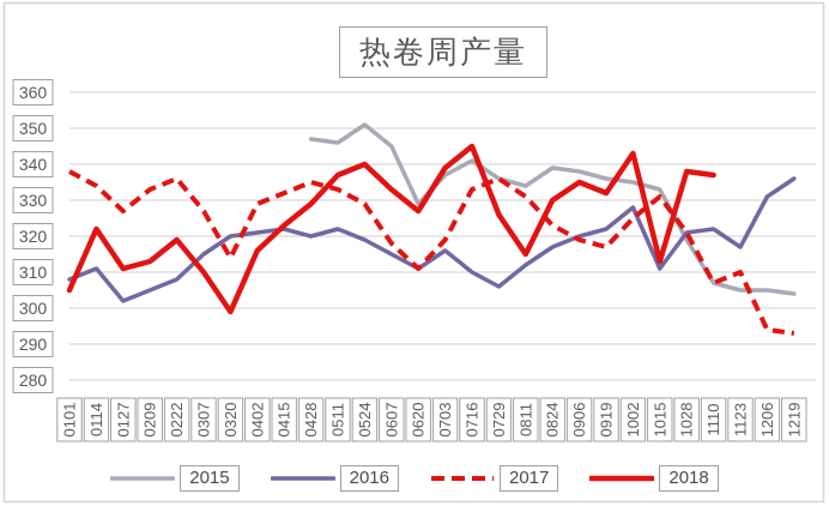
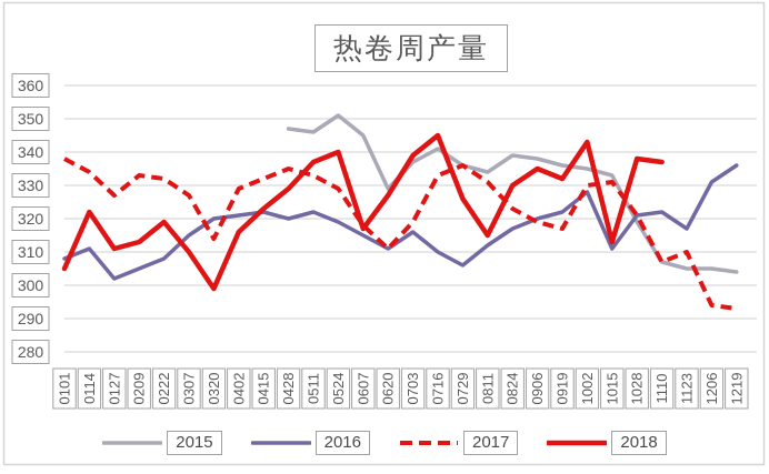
2017/0222: 336 -> 332
2018/0607: 333 -> 317
2017/1002: 325 -> 330
